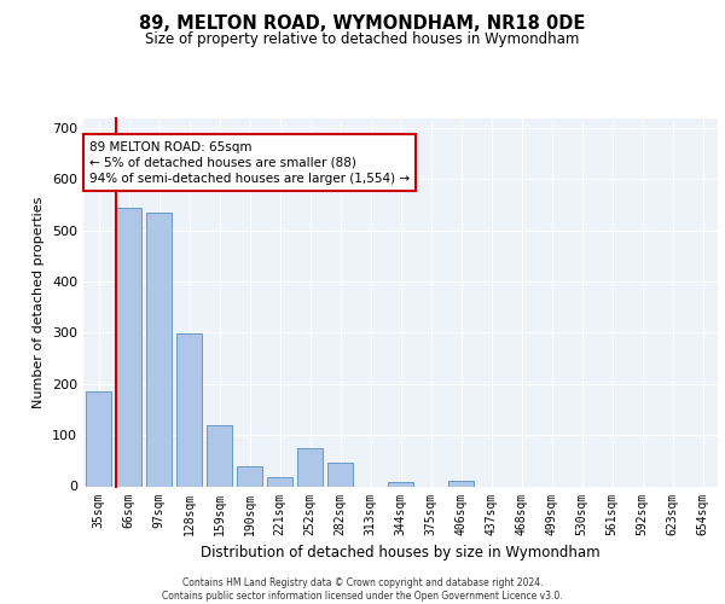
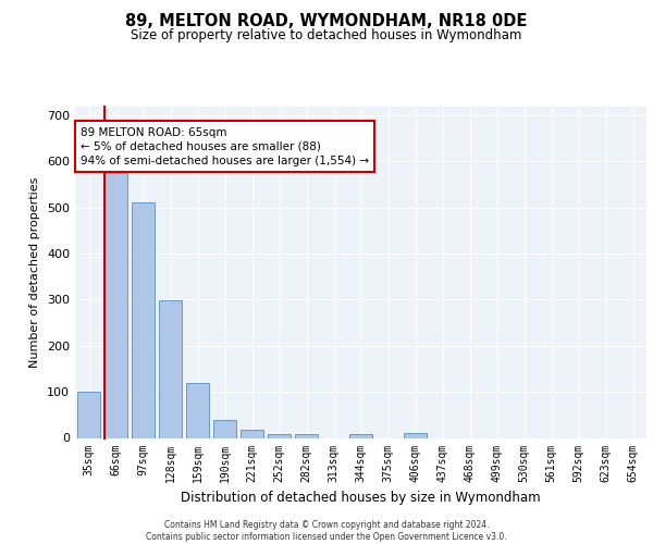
35sqm: 185 -> 100
66sqm: 545 -> 575
97sqm: 535 -> 510
252sqm: 75 -> 9
282sqm: 45 -> 8
